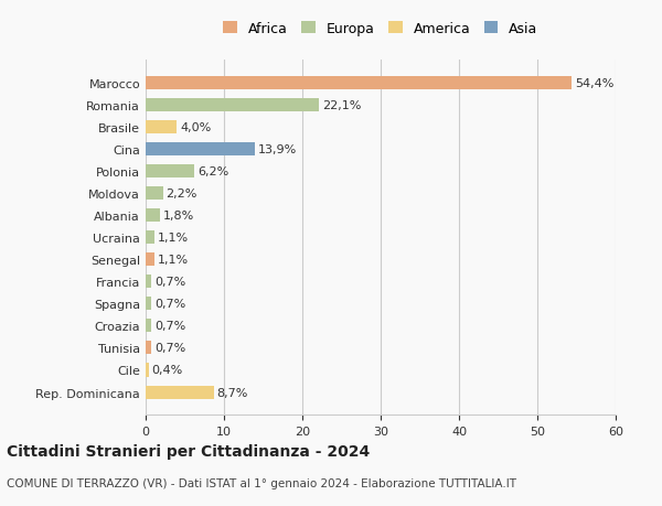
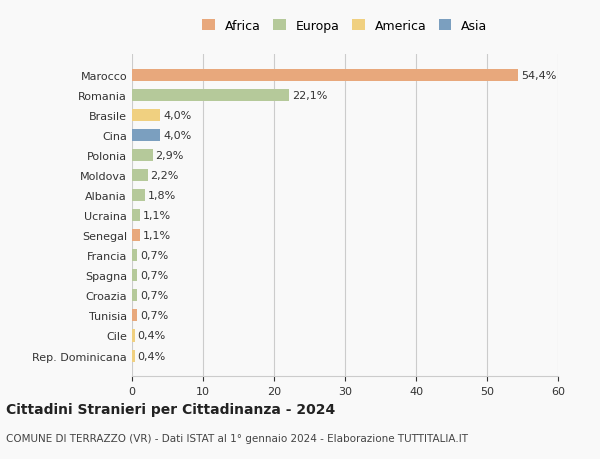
Cina: 13,9% -> 4,0%
Polonia: 6,2% -> 2,9%
Rep. Dominicana: 8,7% -> 0,4%
